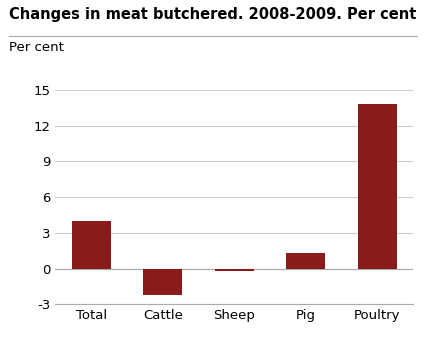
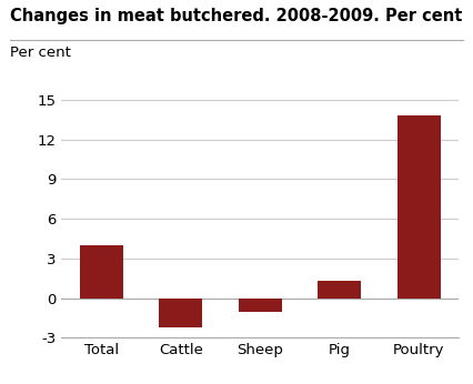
Sheep: -0.2 -> -1.0
